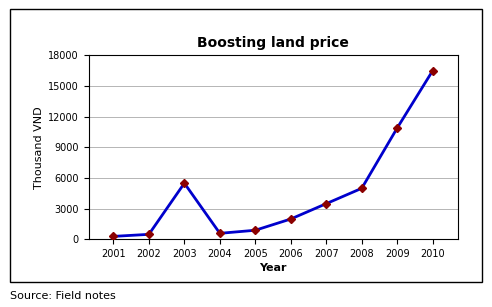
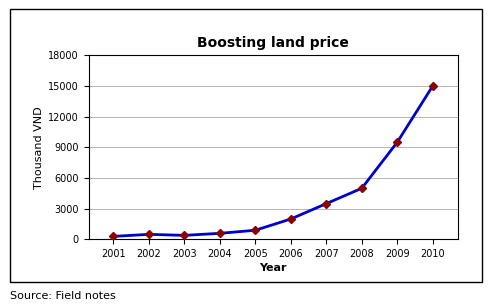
2003: 5500 -> 400
2009: 10900 -> 9500
2010: 16500 -> 15000
